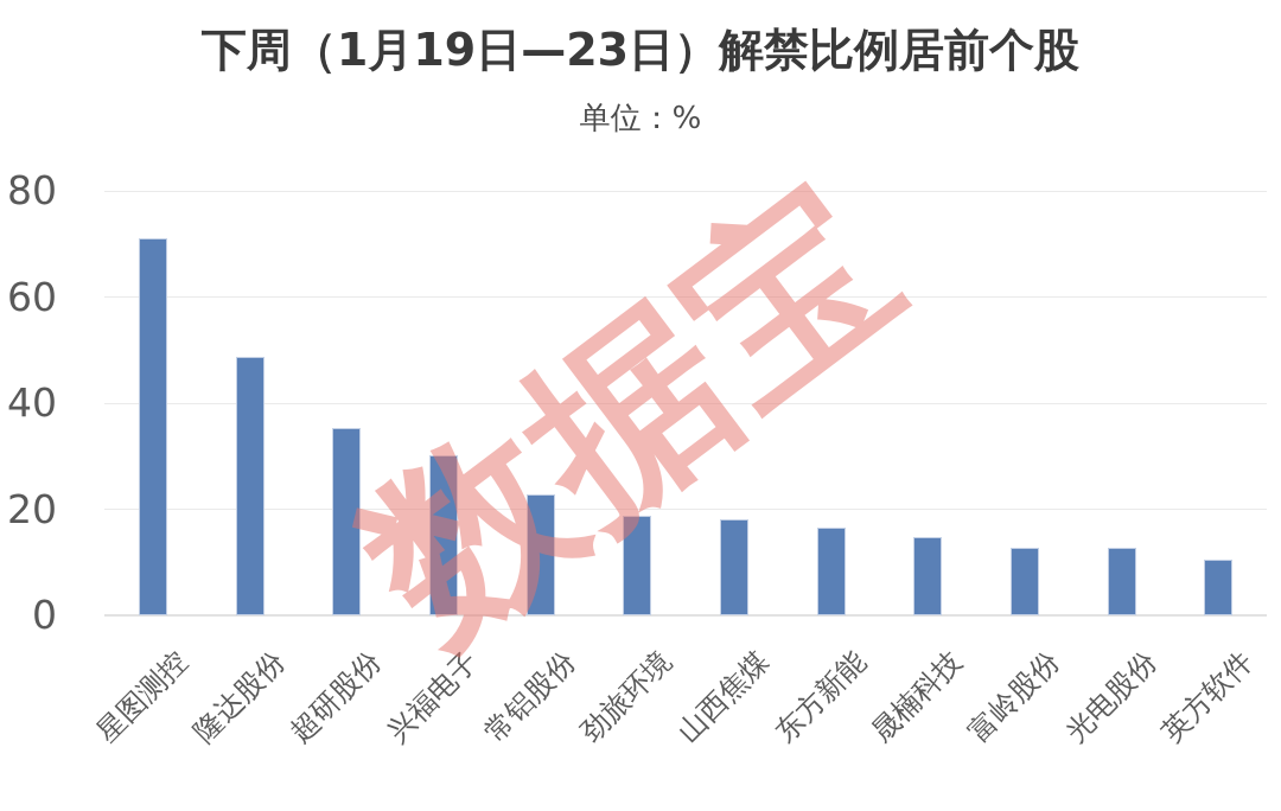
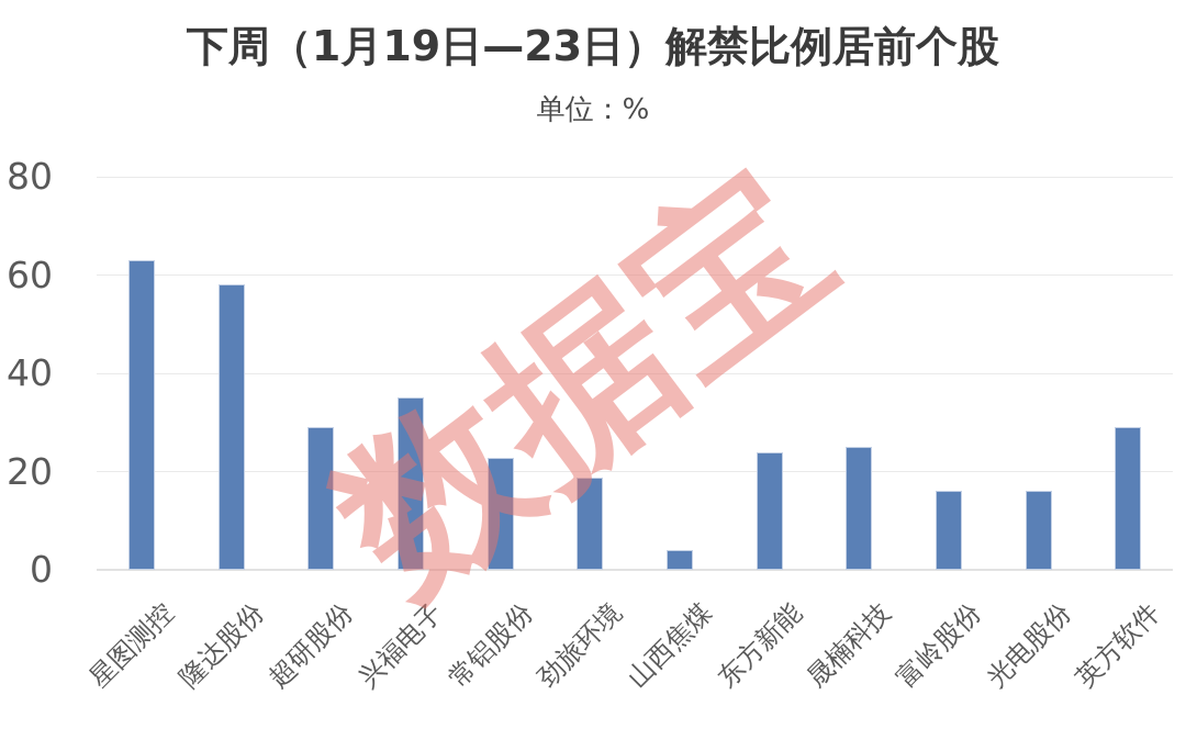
星图测控: 71 -> 63
隆达股份: 49 -> 58
超研股份: 35 -> 29
兴福电子: 30 -> 35
山西焦煤: 18 -> 4
东方新能: 16 -> 24
晟楠科技: 15 -> 25
富岭股份: 13 -> 16
光电股份: 13 -> 16
英方软件: 10 -> 29
